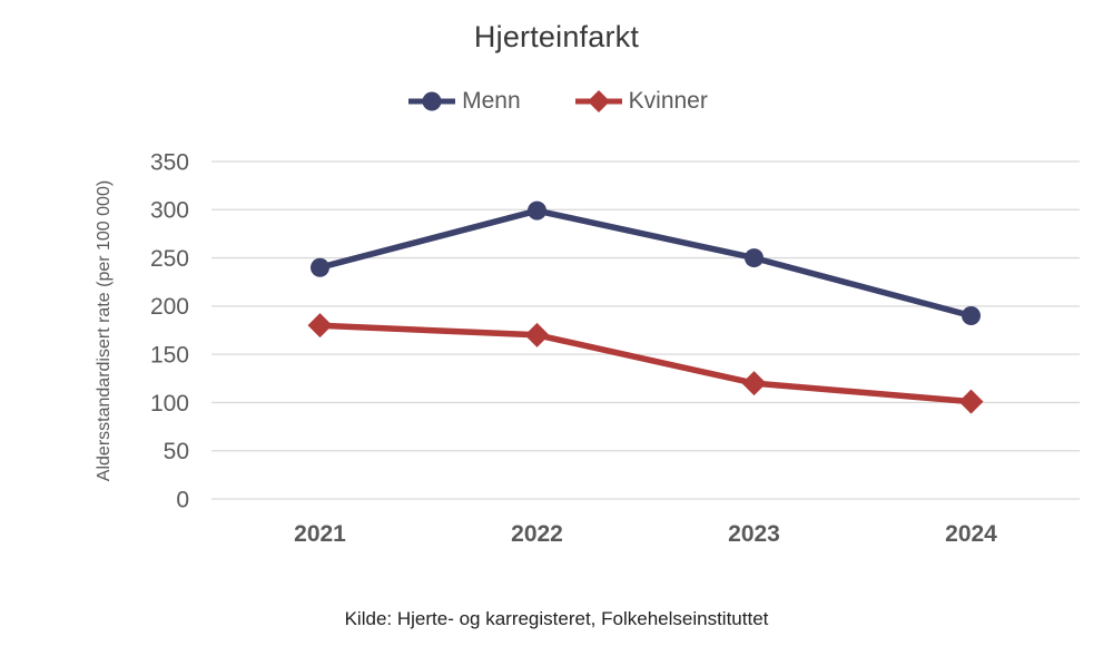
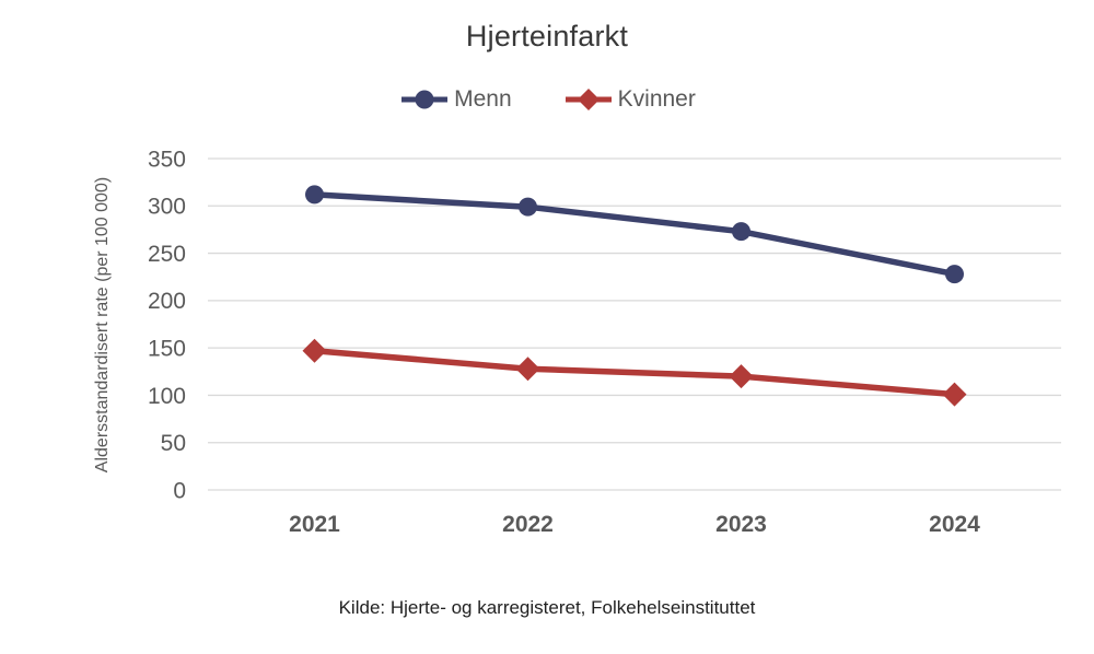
Menn/2021: 240 -> 310
Kvinner/2021: 180 -> 150
Kvinner/2022: 170 -> 130
Menn/2023: 250 -> 270
Menn/2024: 190 -> 230
